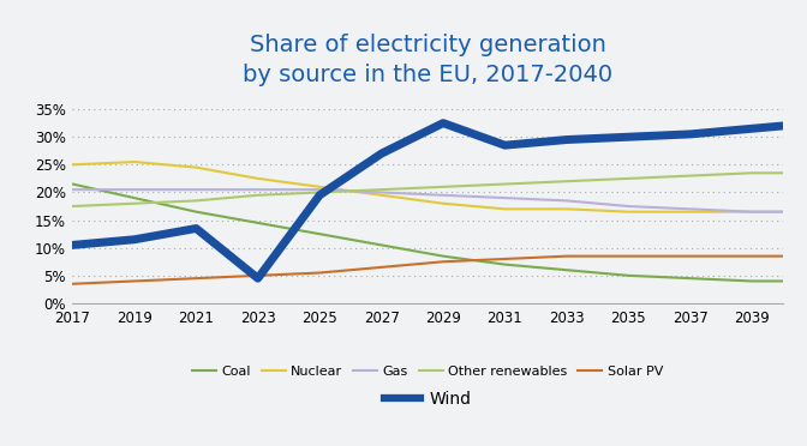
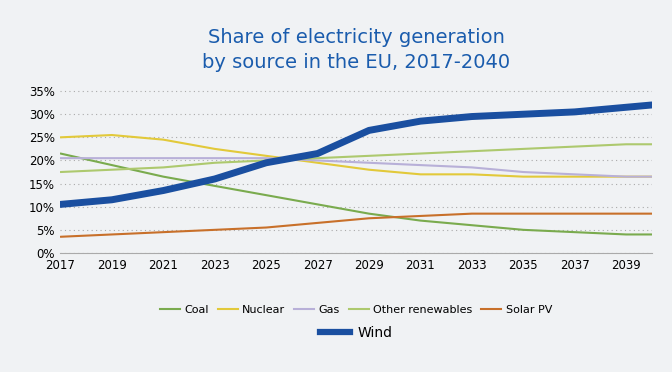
Wind/2023: 4.5% -> 16.0%
Wind/2027: 27.0% -> 21.5%
Wind/2029: 32.5% -> 26.5%
